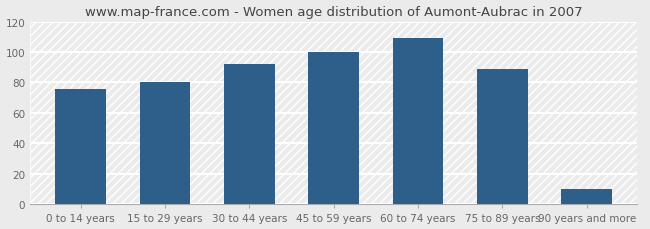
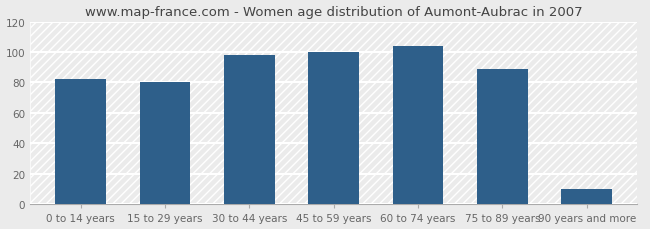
0 to 14 years: 76 -> 82
30 to 44 years: 92 -> 98
60 to 74 years: 109 -> 104
